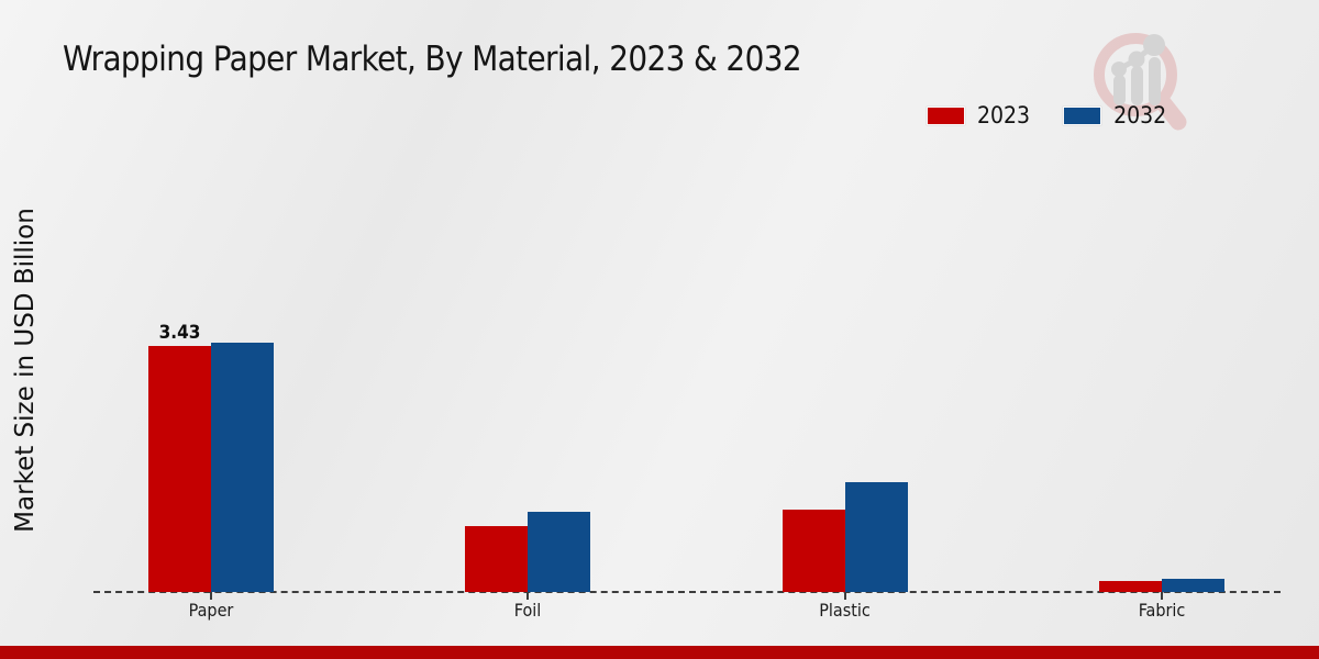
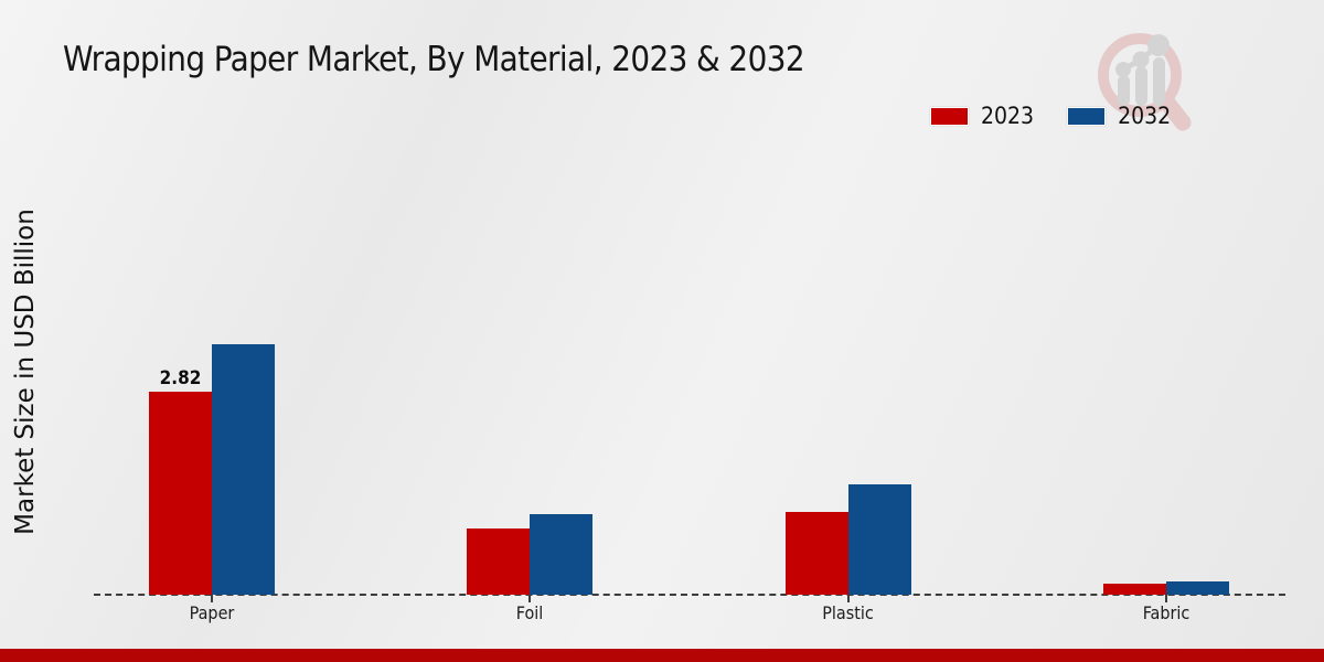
2023/Paper: 3.43 -> 2.82
